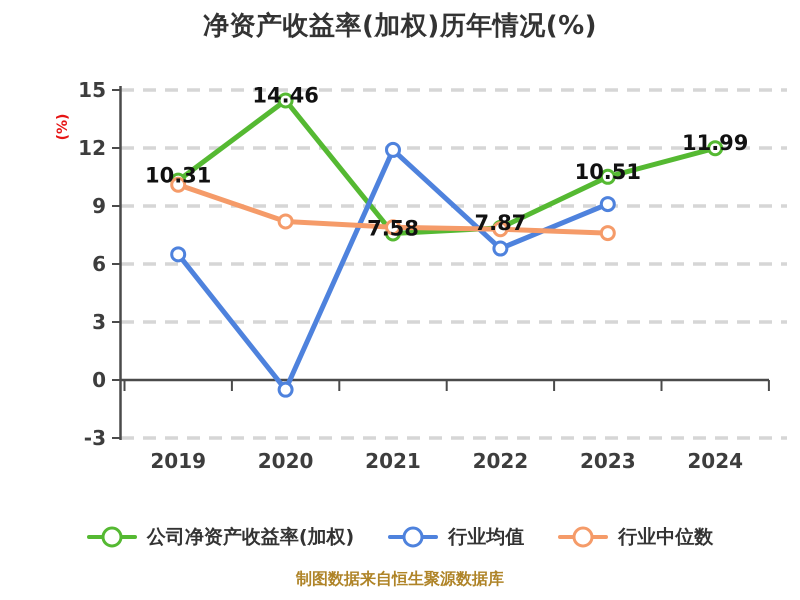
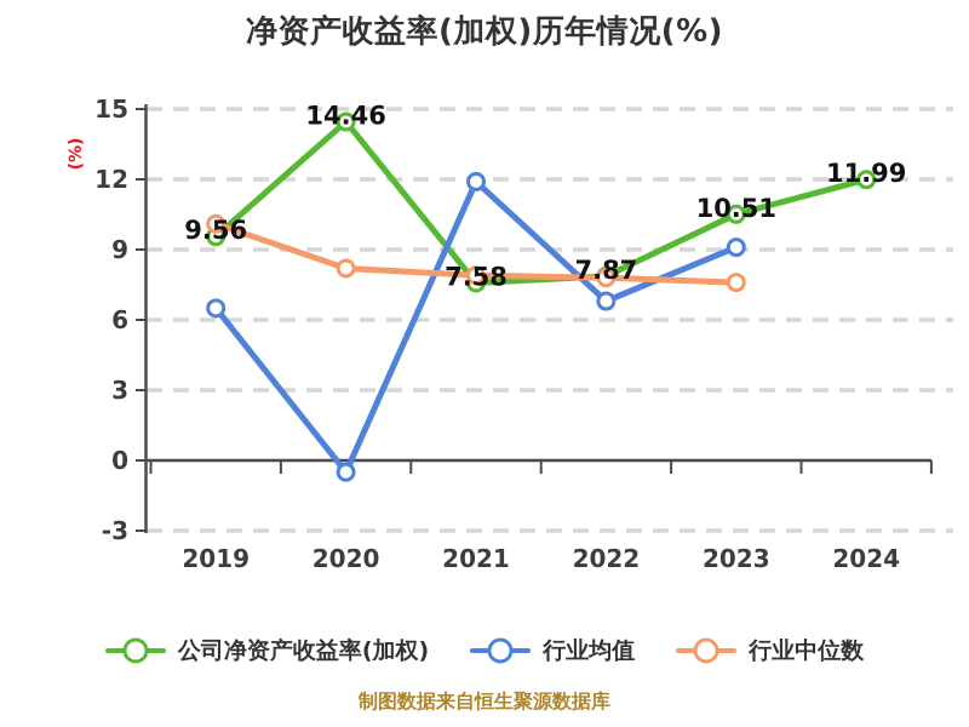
公司净资产收益率(加权)/2019: 10.31 -> 9.56
